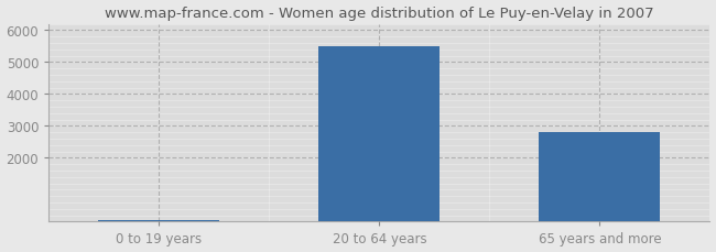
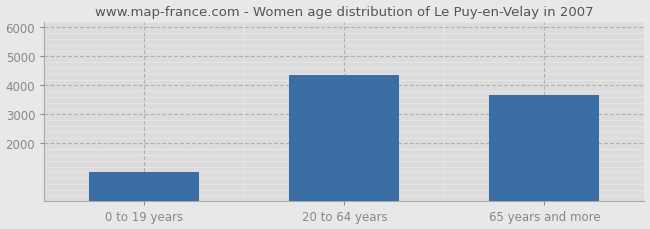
0 to 19 years: 50 -> 1000
20 to 64 years: 5480 -> 4350
65 years and more: 2820 -> 3650
